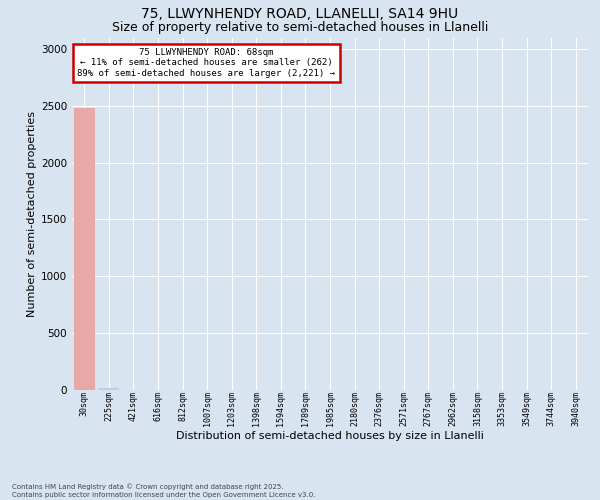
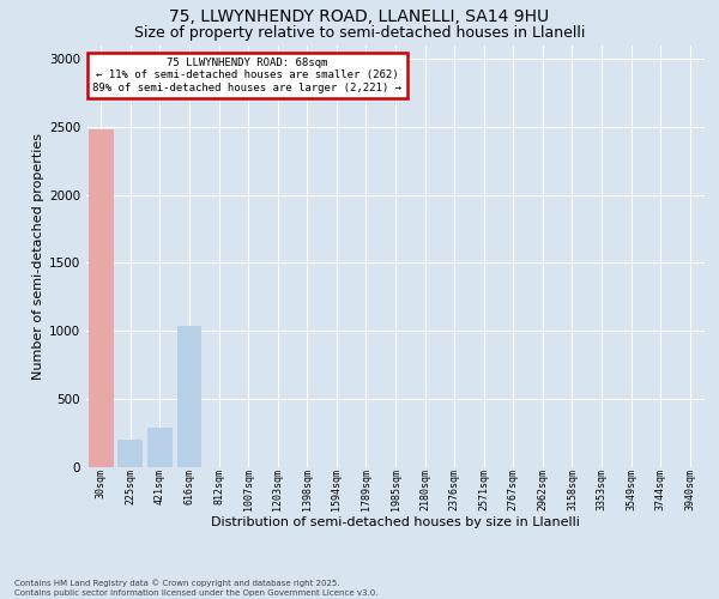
225sqm: 20 -> 200
421sqm: 0 -> 290
616sqm: 0 -> 1040
